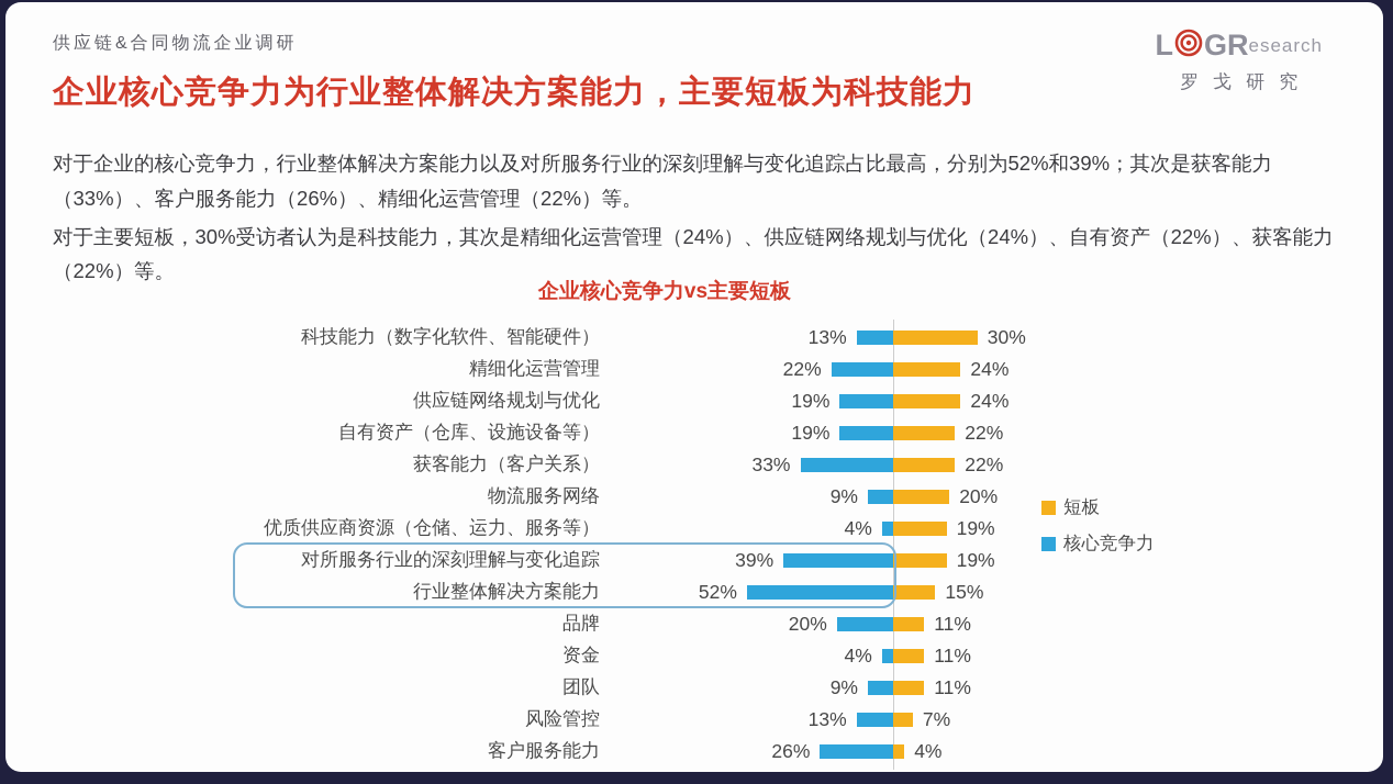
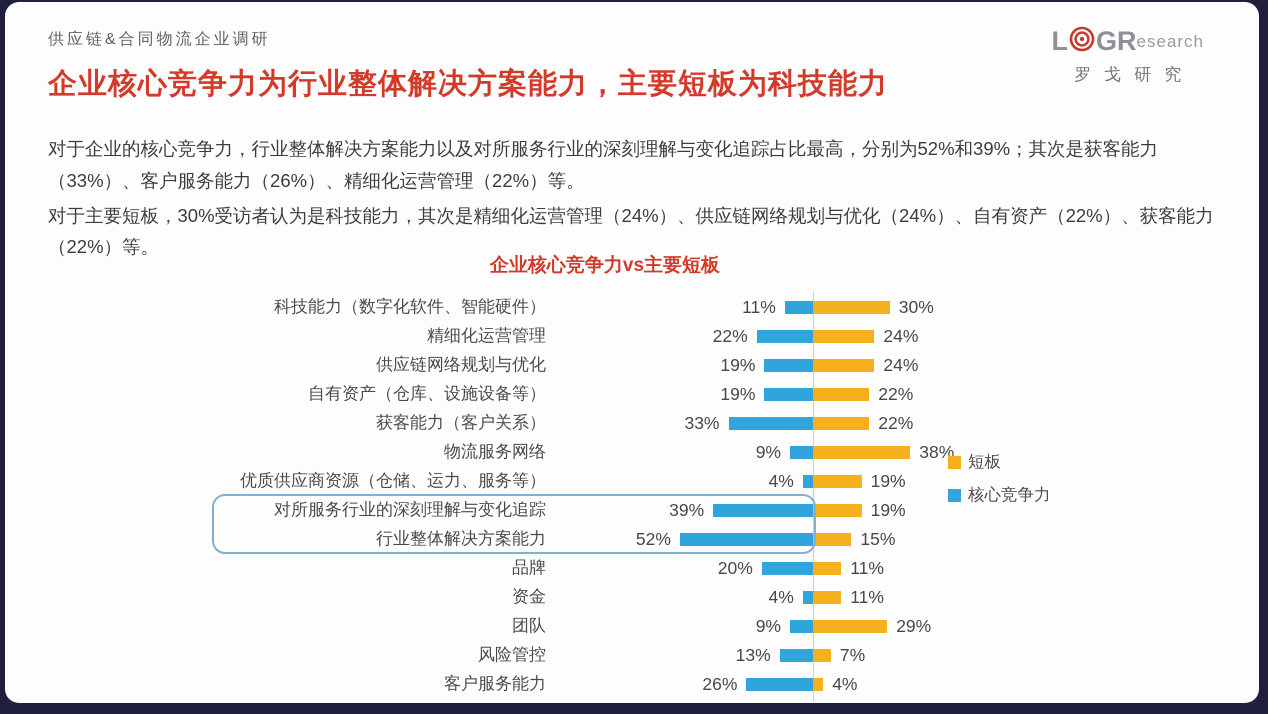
核心竞争力/科技能力（数字化软件、智能硬件）: 13% -> 11%
短板/物流服务网络: 20% -> 38%
短板/团队: 11% -> 29%
